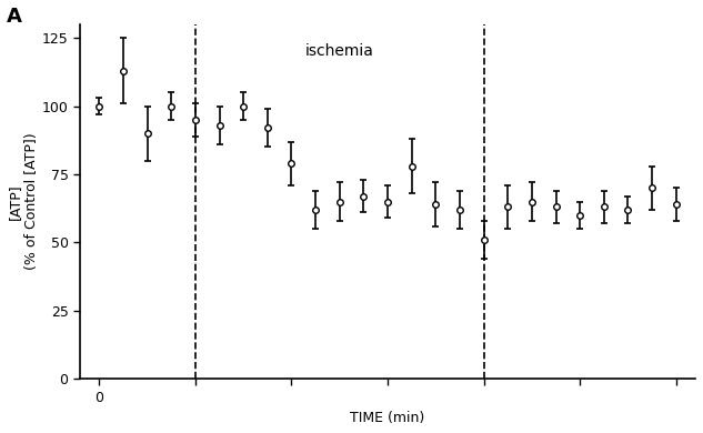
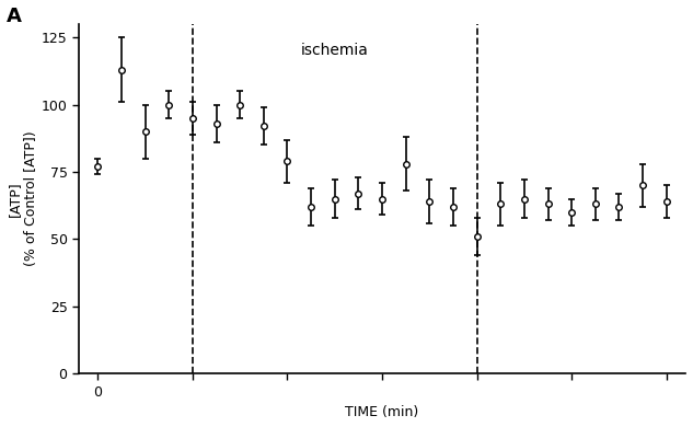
0: 100 -> 77
